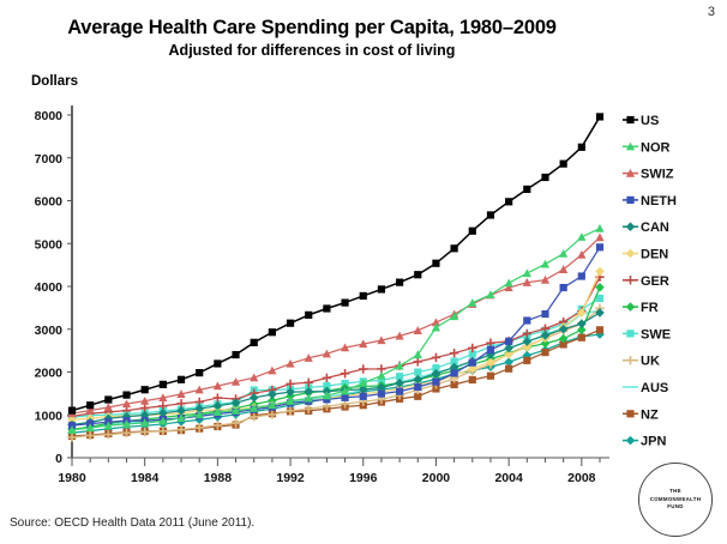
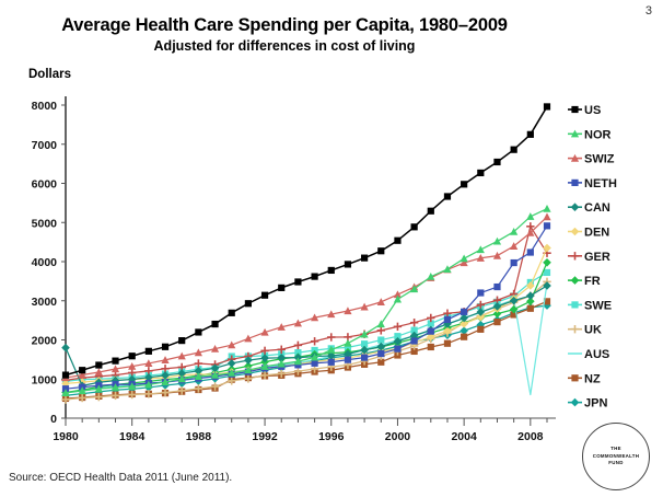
CAN/1980: 800 -> 1800
GER/2008: 3400 -> 4900
AUS/2008: 3400 -> 600
